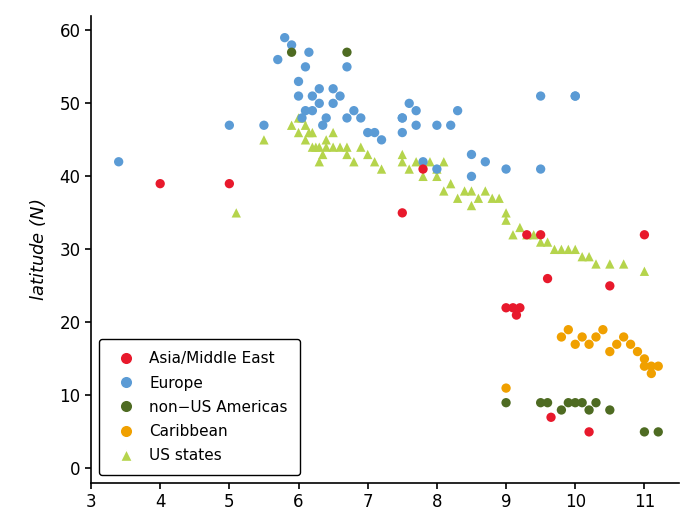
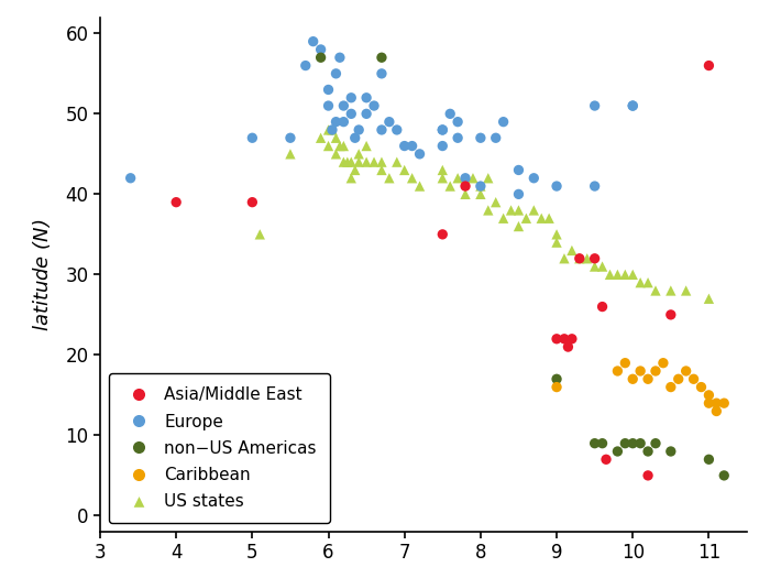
non−US Americas/9: 9 -> 17
Caribbean/9: 11 -> 16
Asia/Middle East/11: 32 -> 56
non−US Americas/11: 5 -> 7
